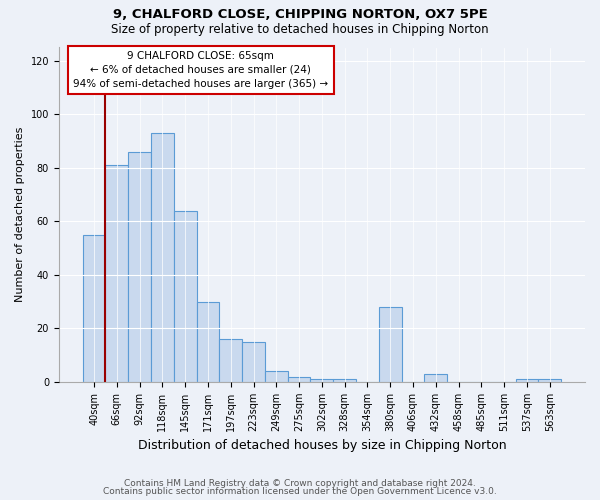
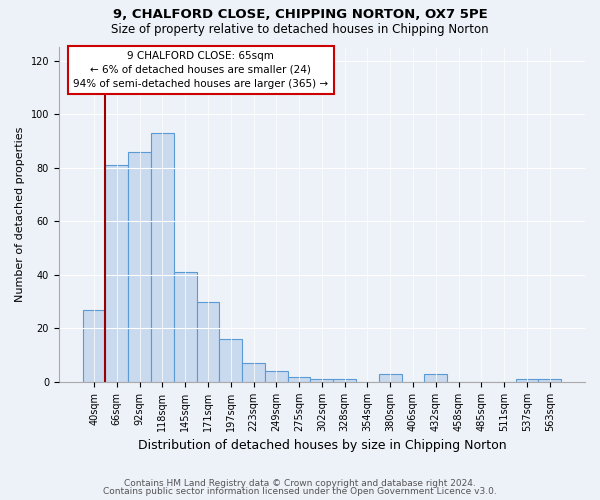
40sqm: 55 -> 27
145sqm: 64 -> 41
223sqm: 15 -> 7
380sqm: 28 -> 3
